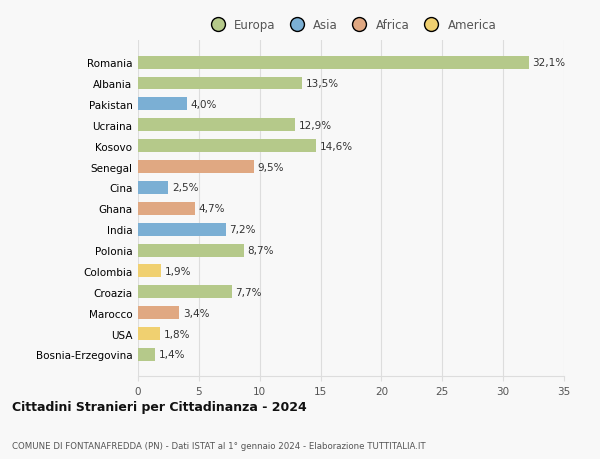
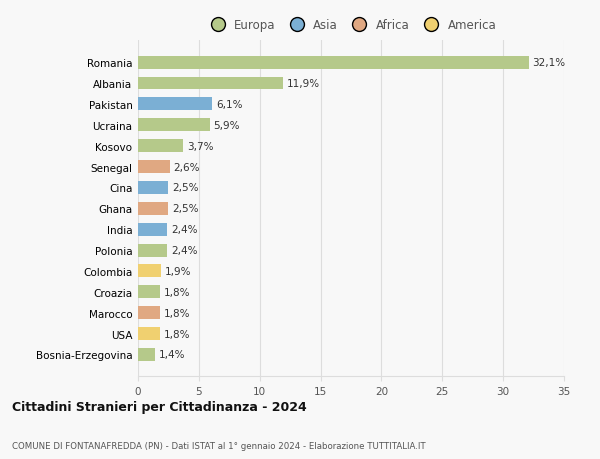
Albania: 13,5% -> 11,9%
Pakistan: 4,0% -> 6,1%
Ucraina: 12,9% -> 5,9%
Kosovo: 14,6% -> 3,7%
Senegal: 9,5% -> 2,6%
Ghana: 4,7% -> 2,5%
India: 7,2% -> 2,4%
Polonia: 8,7% -> 2,4%
Croazia: 7,7% -> 1,8%
Marocco: 3,4% -> 1,8%
